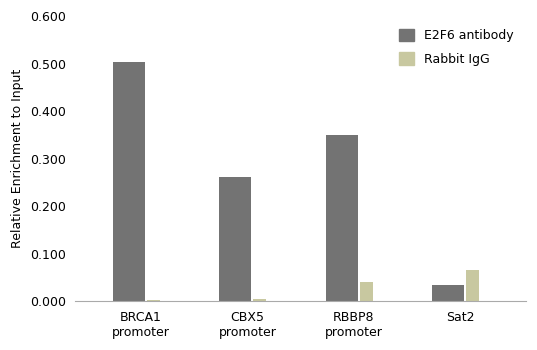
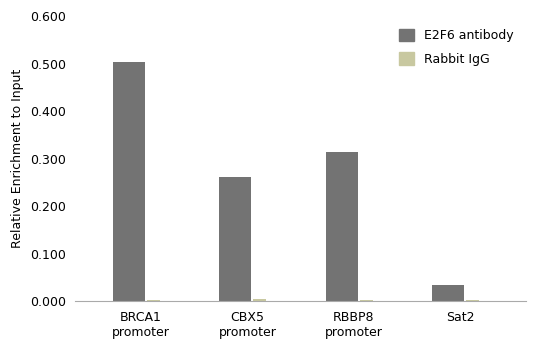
E2F6 antibody/RBBP8 promoter: 0.350 -> 0.315
Rabbit IgG/RBBP8 promoter: 0.040 -> 0.003
Rabbit IgG/Sat2: 0.065 -> 0.002
